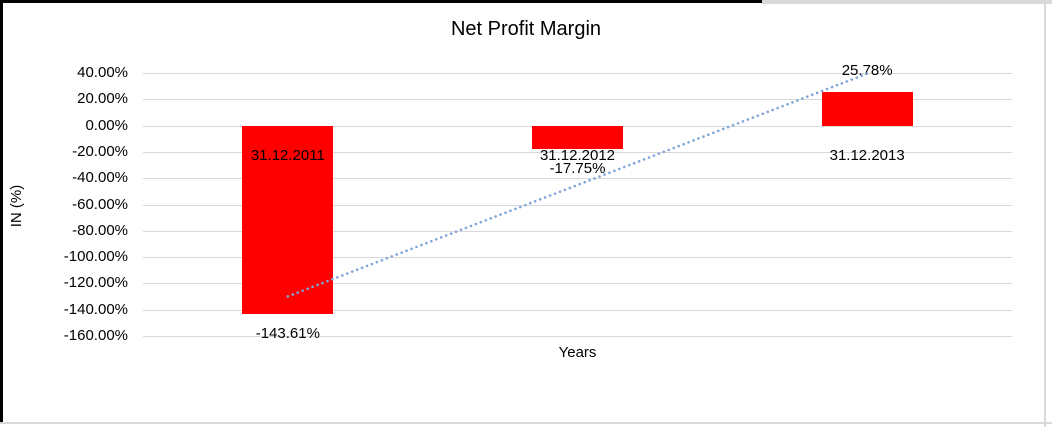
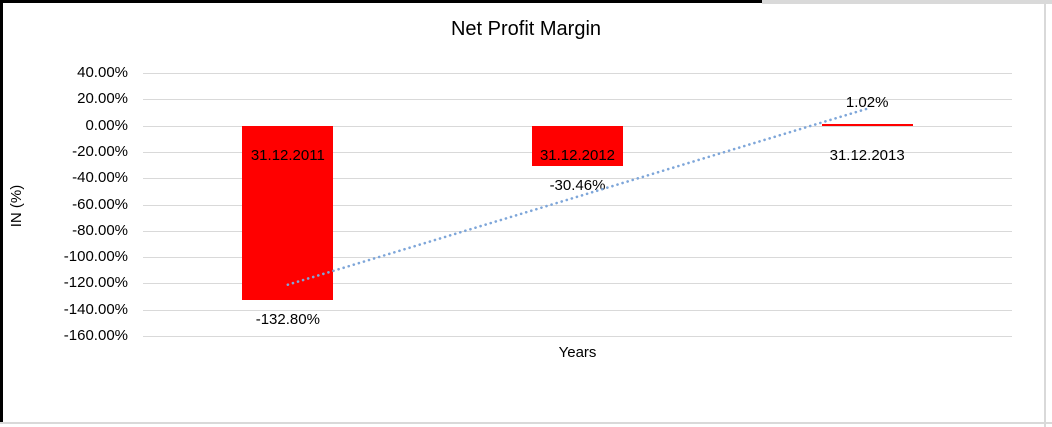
31.12.2011: -143.61% -> -132.80%
31.12.2012: -17.75% -> -30.46%
31.12.2013: 25.78% -> 1.02%
